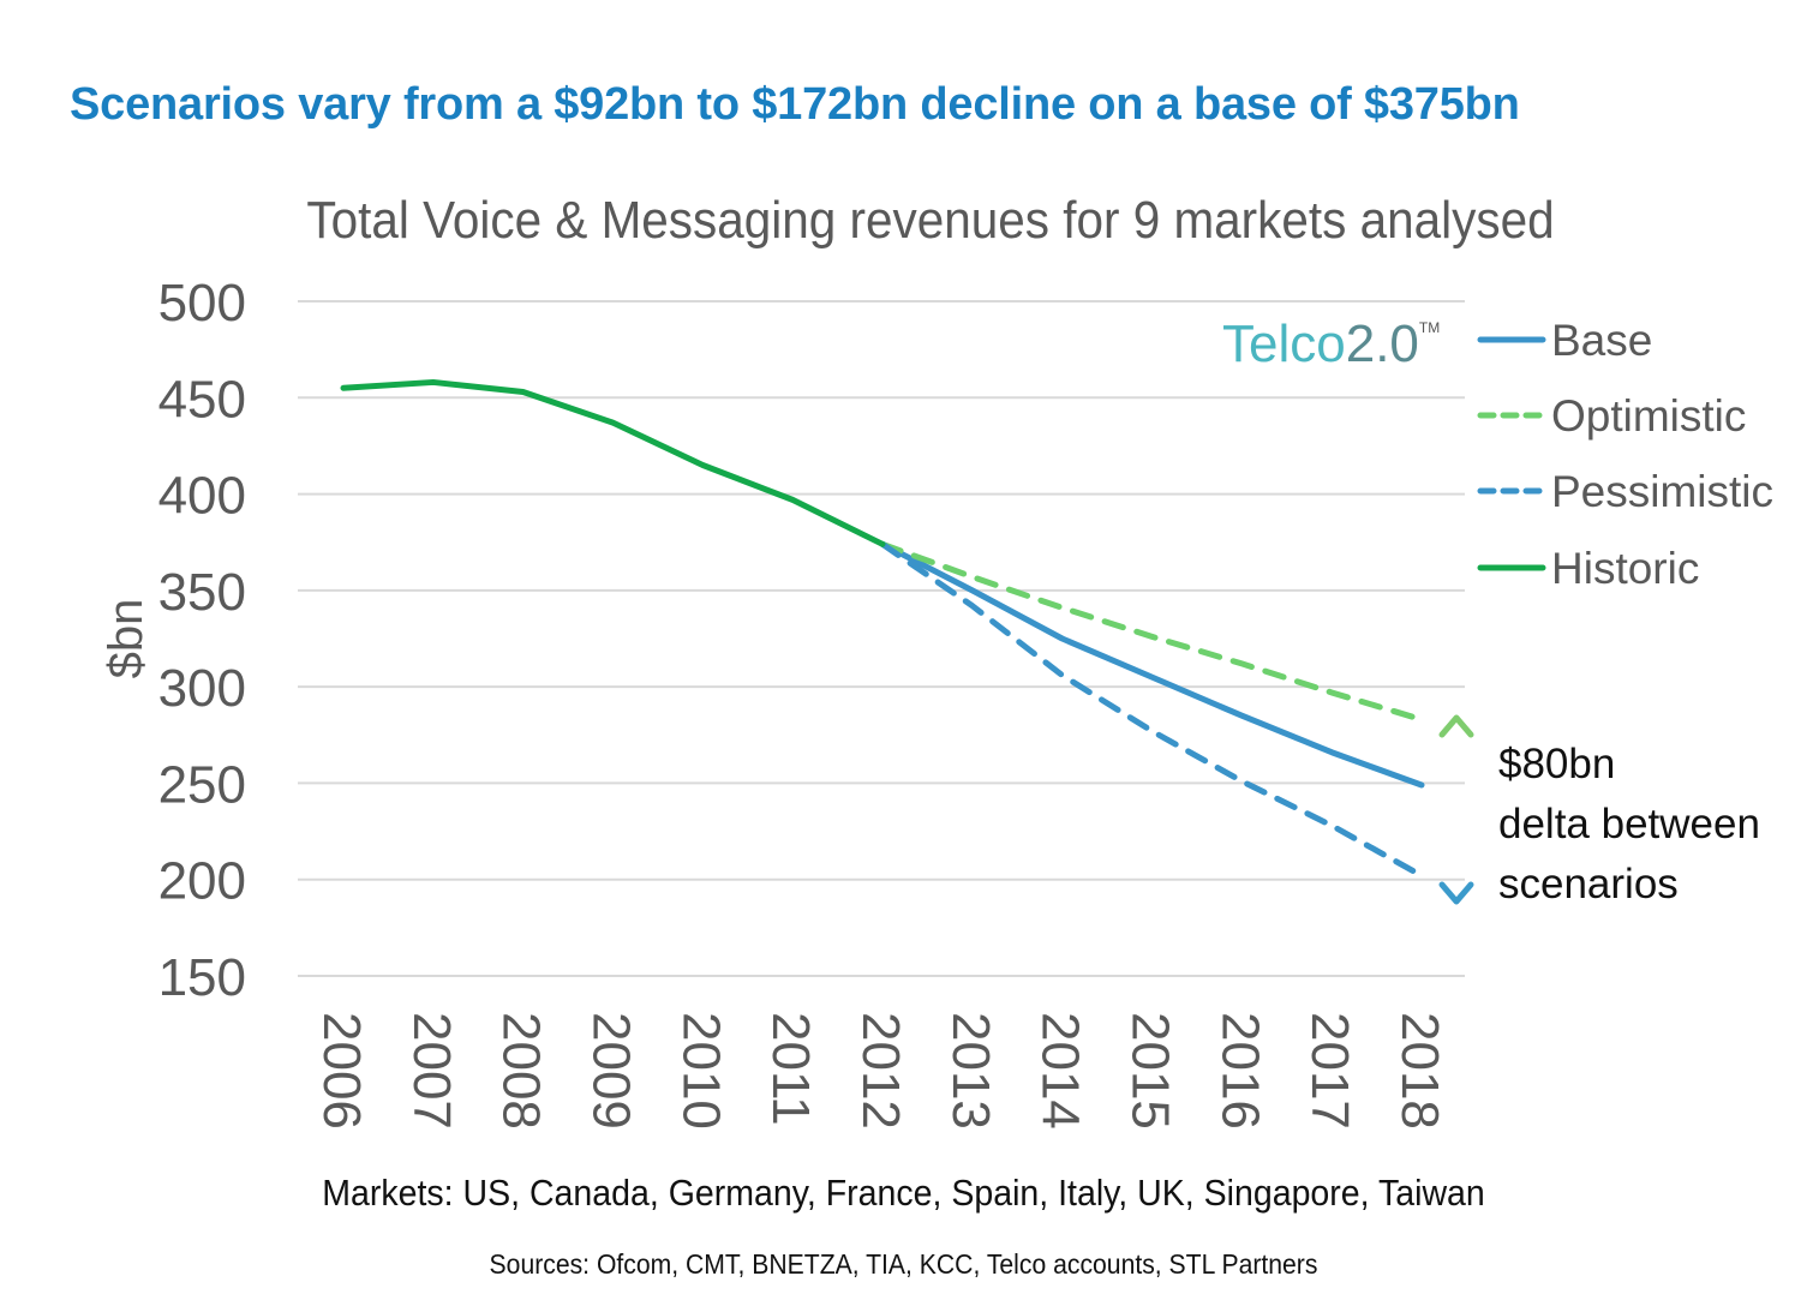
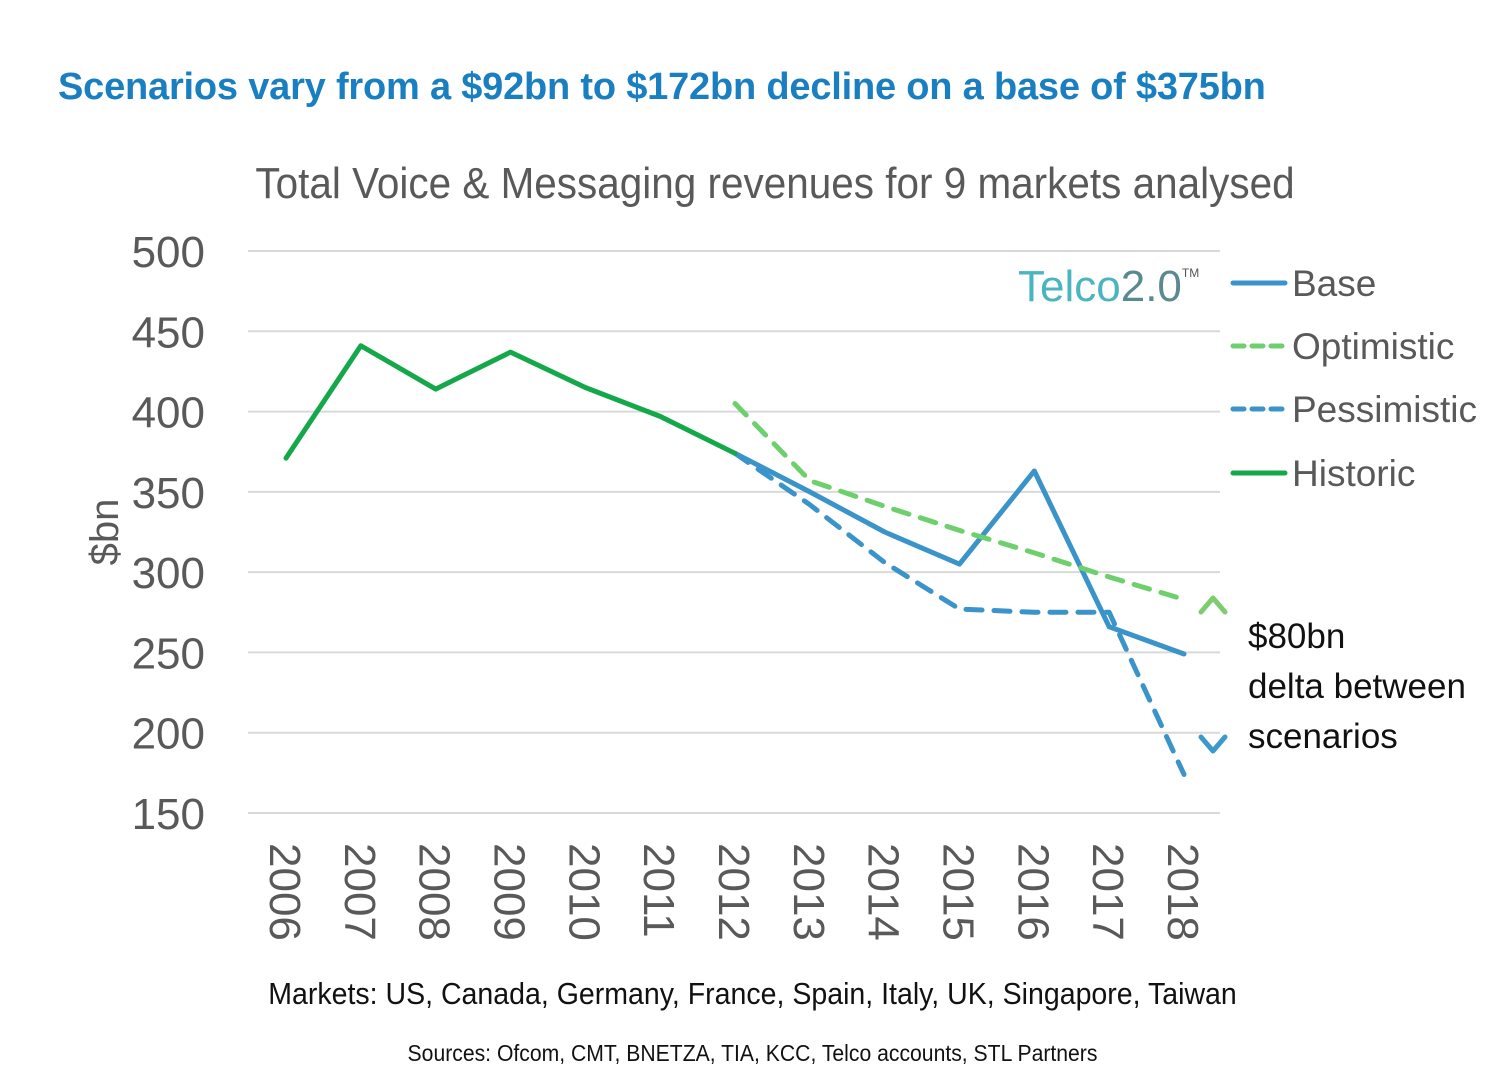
Historic/2006: 455 -> 371
Historic/2007: 458 -> 441
Historic/2008: 453 -> 414
Optimistic/2012: 374 -> 405
Base/2016: 285 -> 363
Pessimistic/2016: 251 -> 275
Pessimistic/2017: 228 -> 275
Pessimistic/2018: 202 -> 174
